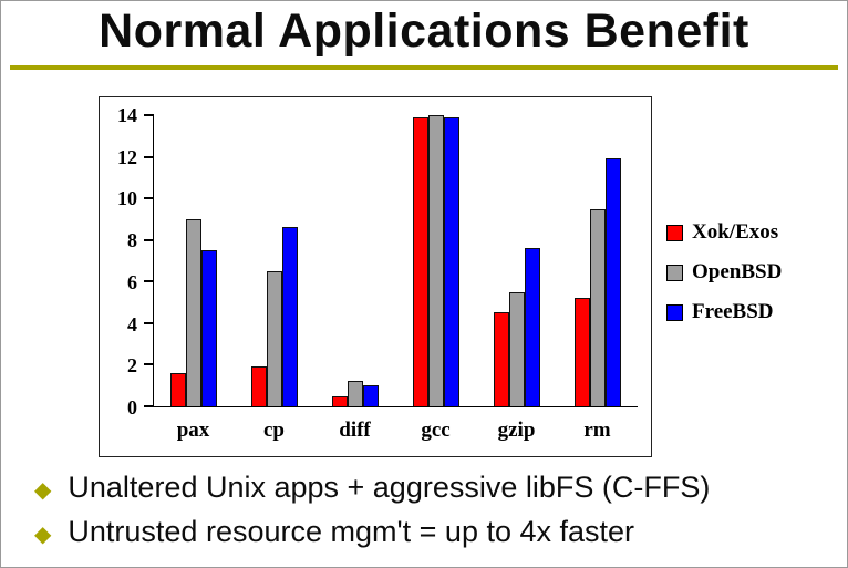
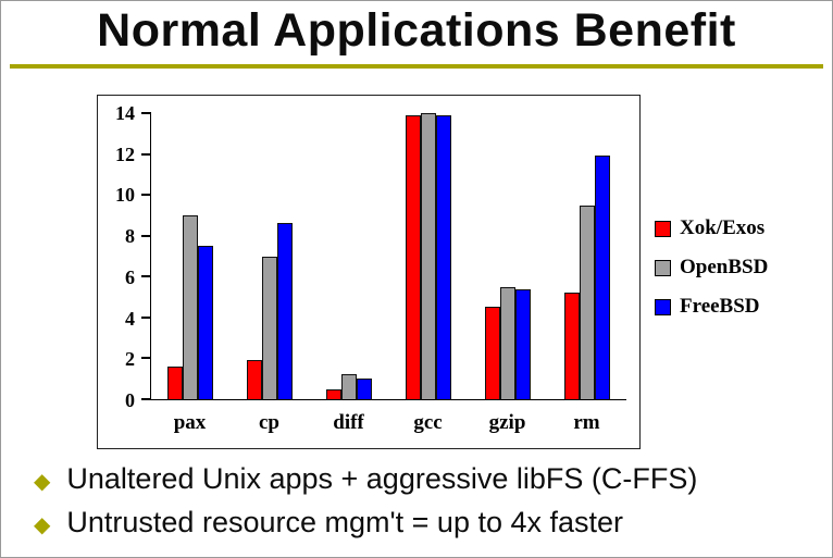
OpenBSD/cp: 6.5 -> 7.0
FreeBSD/gzip: 7.6 -> 5.4
